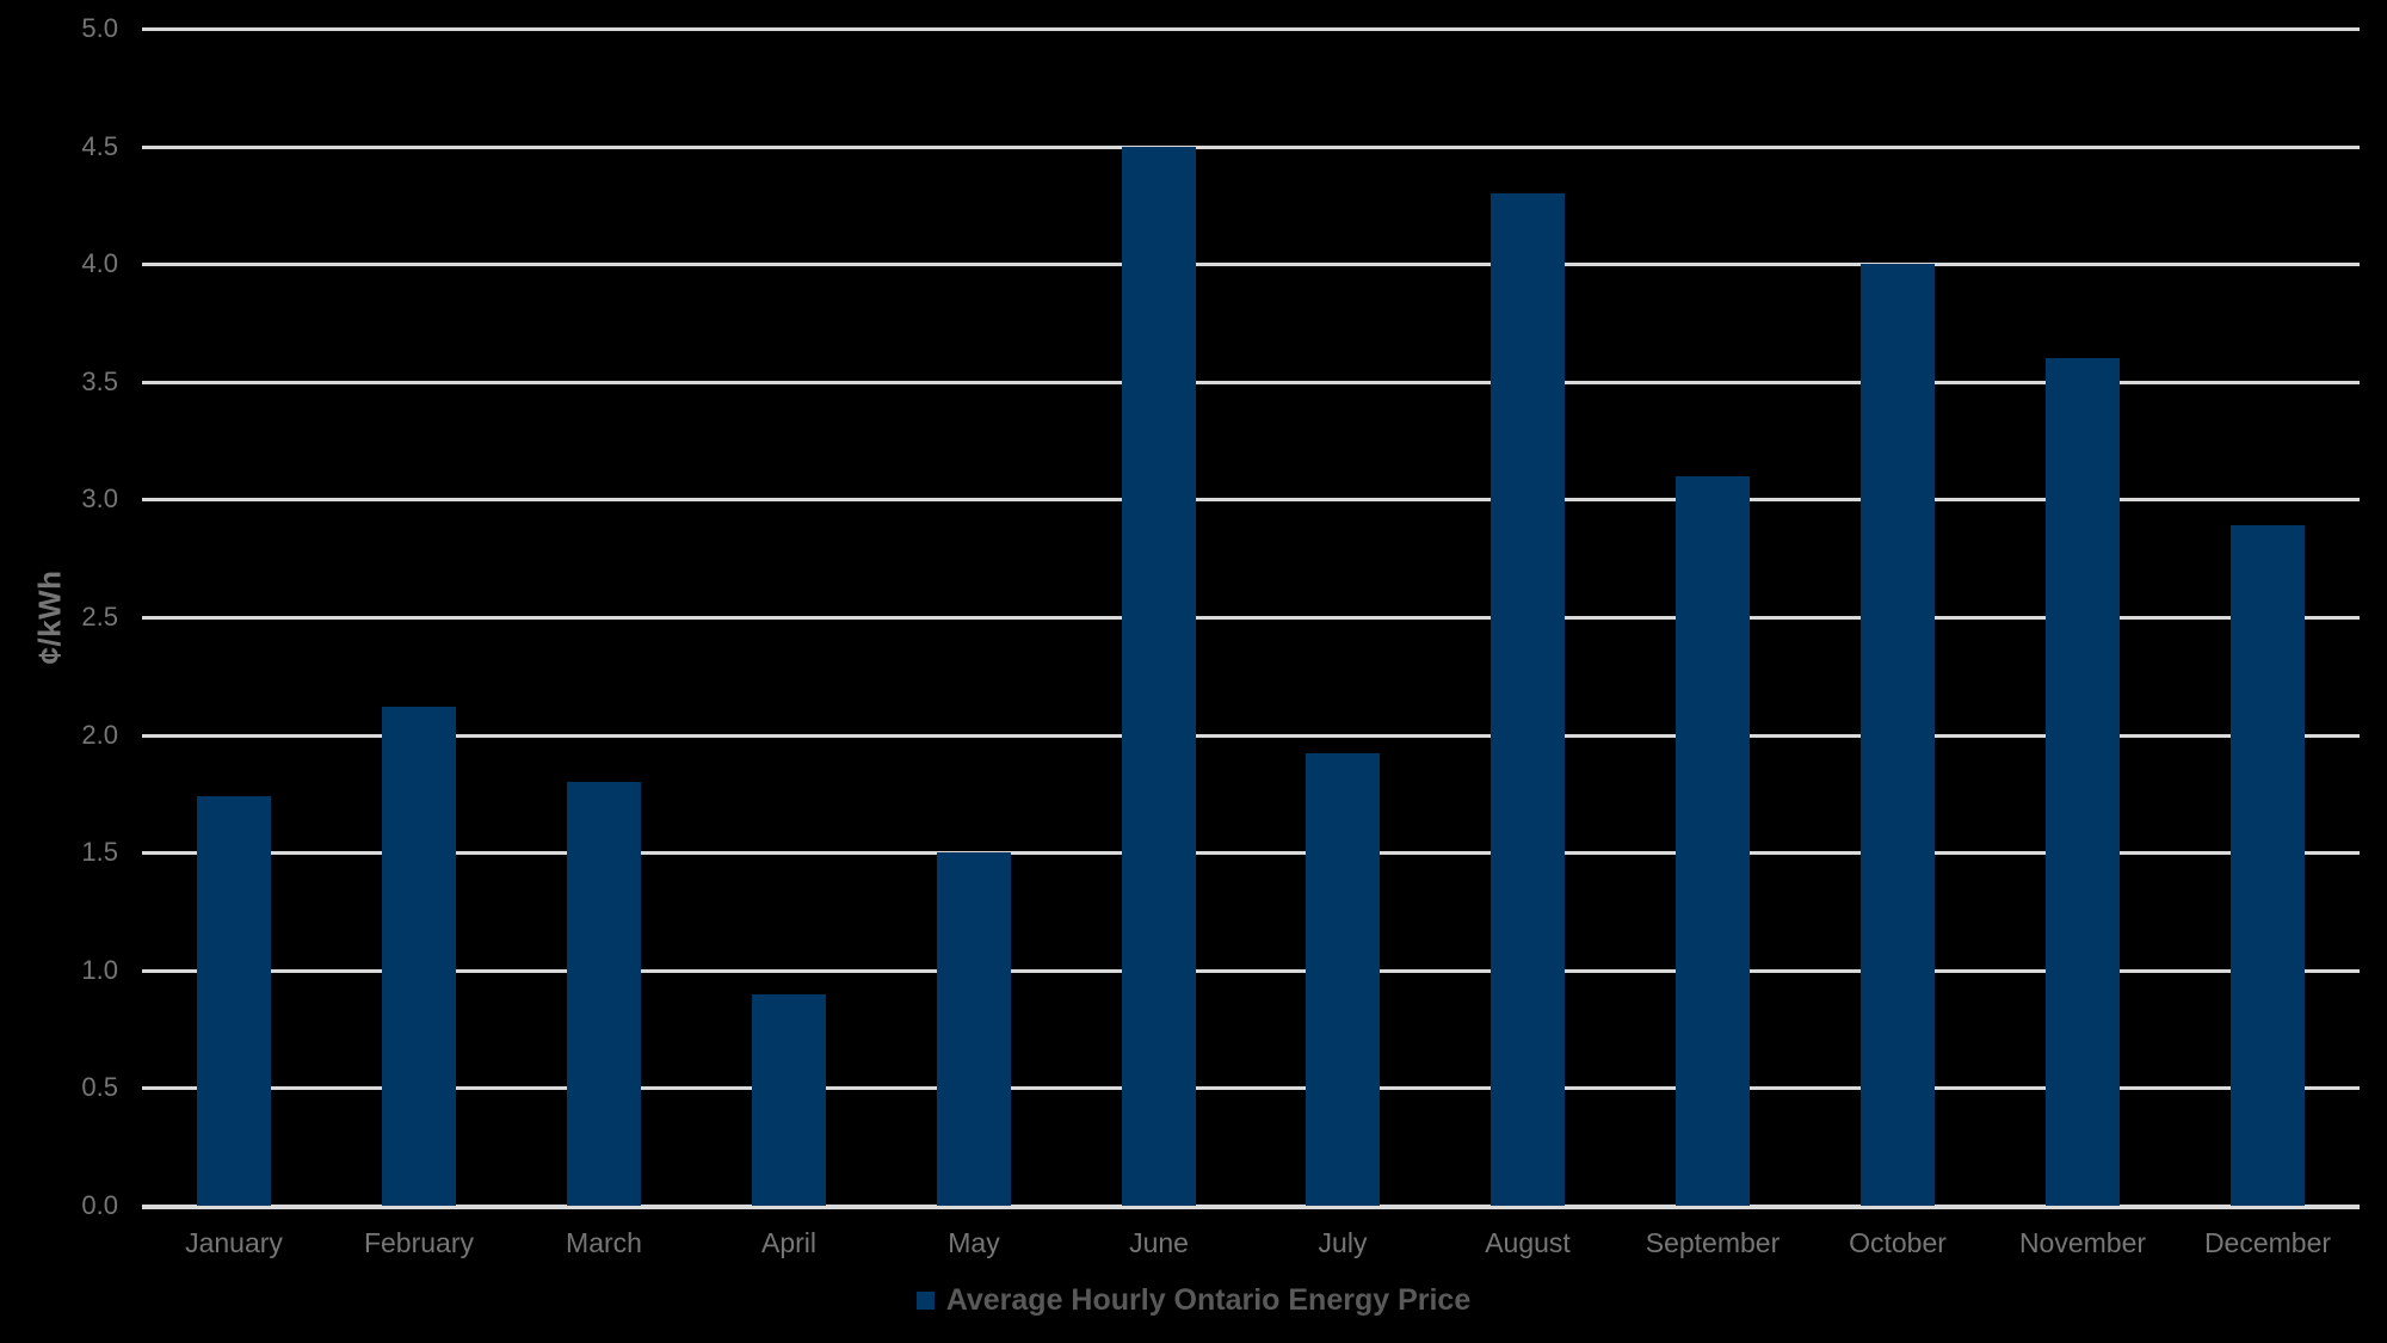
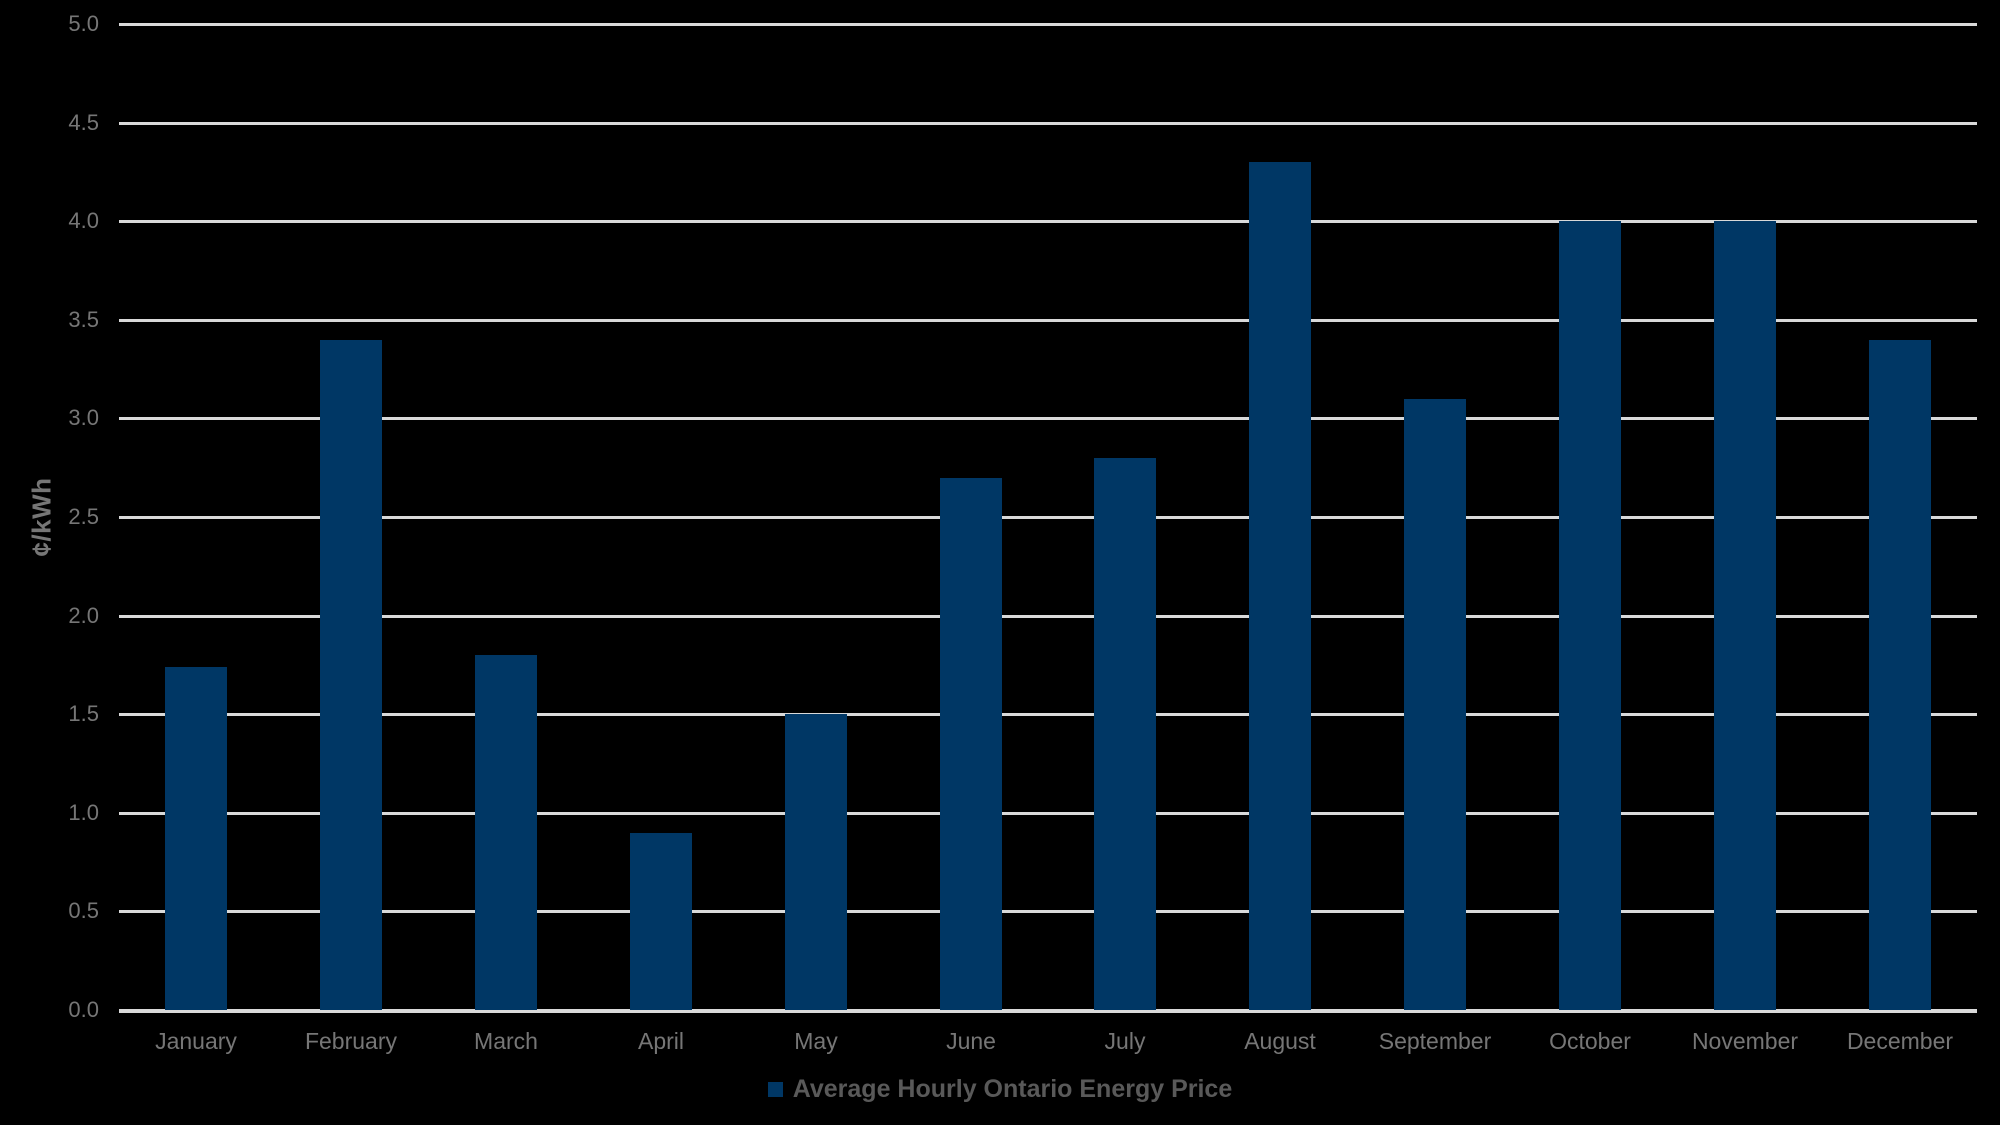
February: 2.12 -> 3.40
June: 4.50 -> 2.70
July: 1.92 -> 2.80
November: 3.60 -> 4.00
December: 2.89 -> 3.40
